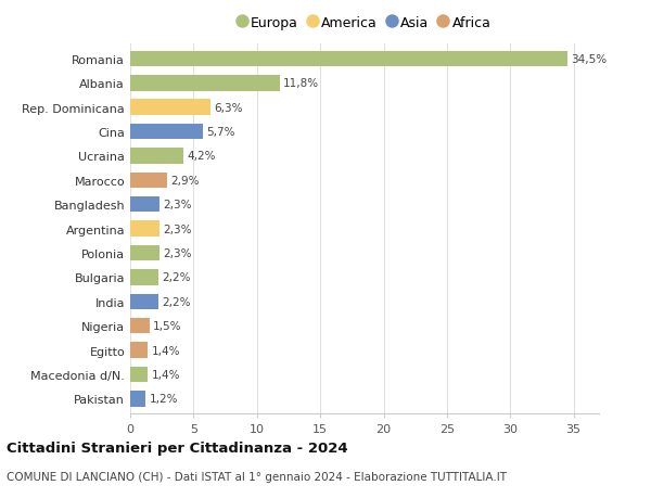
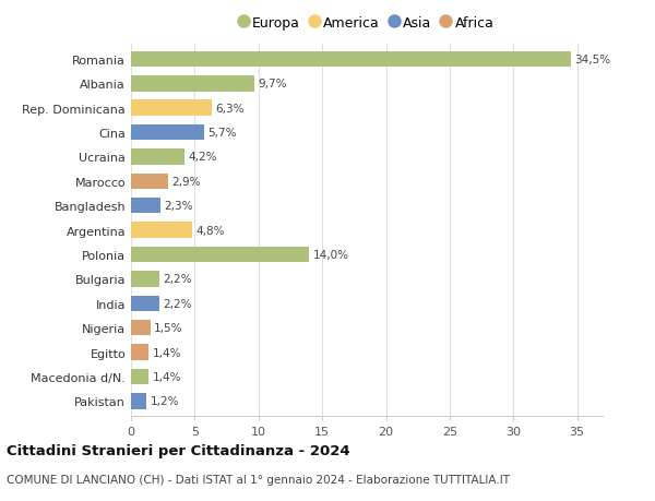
Albania: 11,8% -> 9,7%
Argentina: 2,3% -> 4,8%
Polonia: 2,3% -> 14,0%
